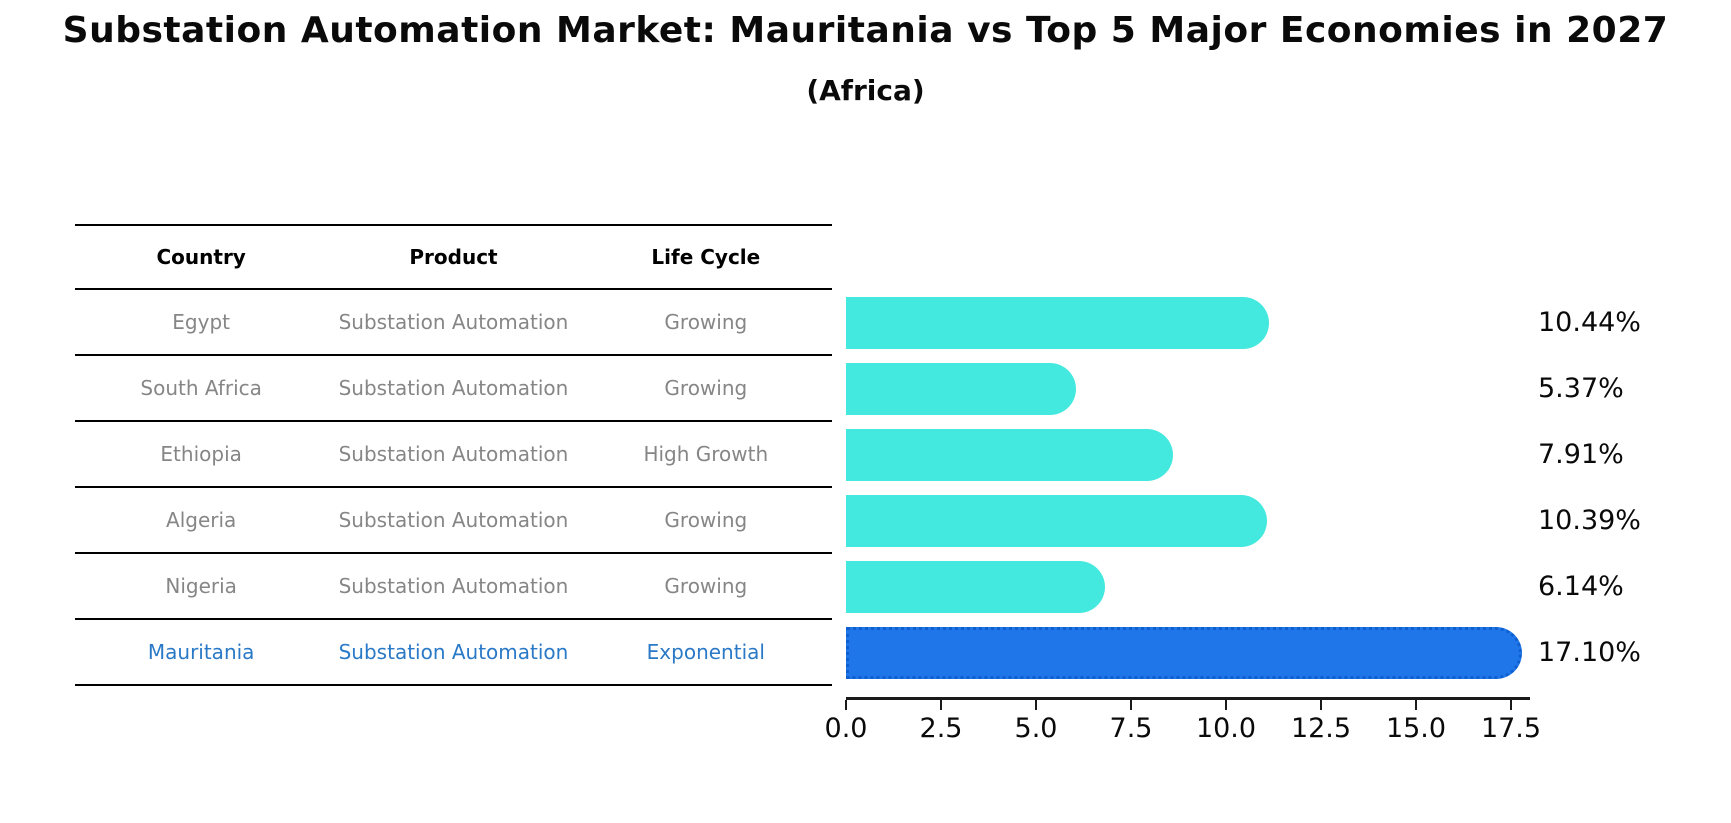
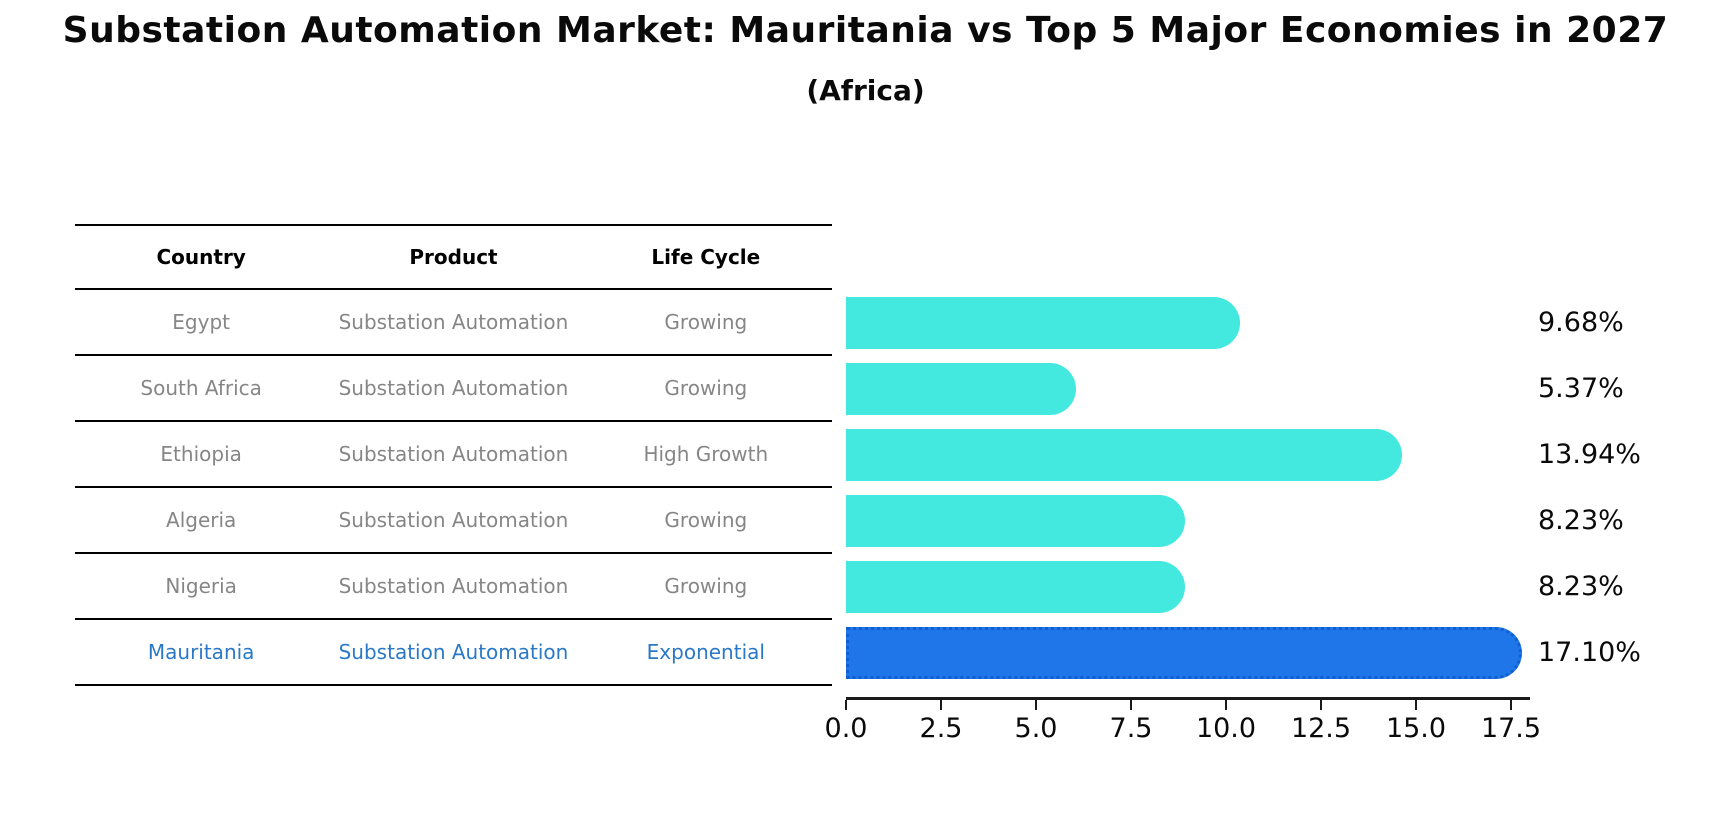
Egypt: 10.44% -> 9.68%
Ethiopia: 7.91% -> 13.94%
Algeria: 10.39% -> 8.23%
Nigeria: 6.14% -> 8.23%
